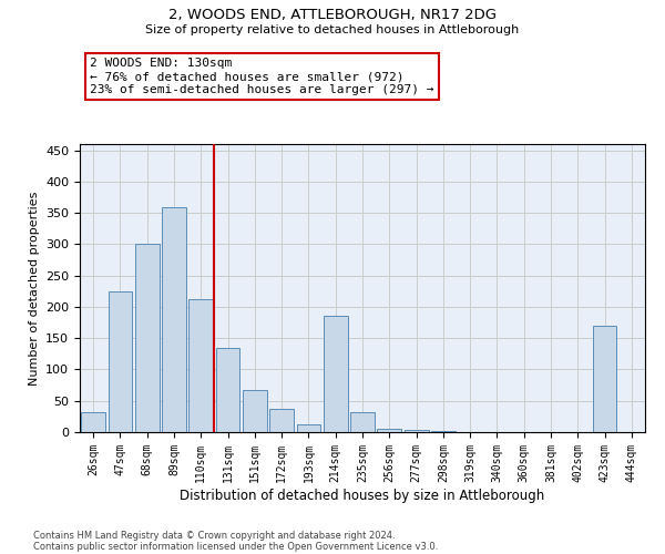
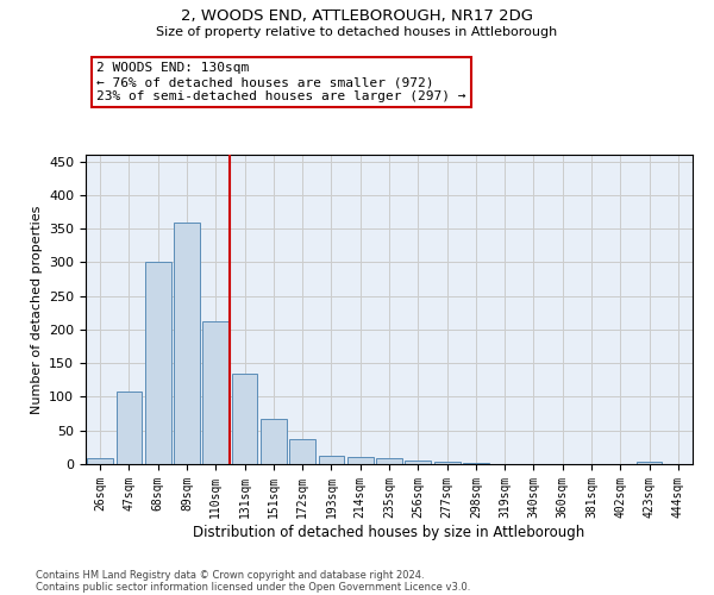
26sqm: 32 -> 8
47sqm: 224 -> 108
214sqm: 186 -> 10
235sqm: 32 -> 8
423sqm: 170 -> 3
